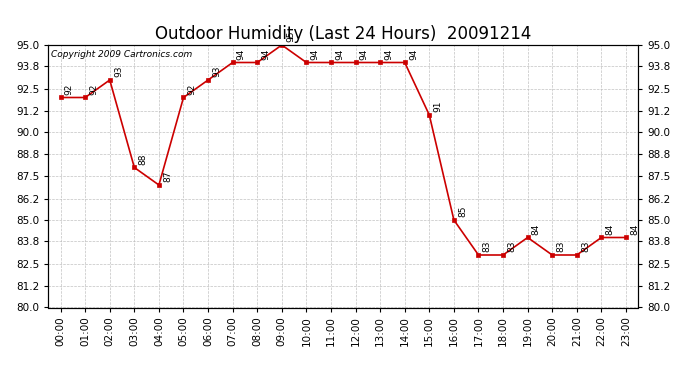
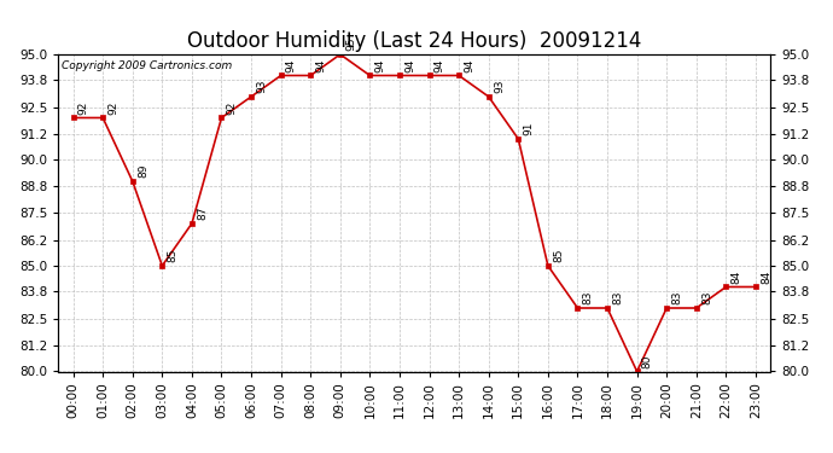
02:00: 93 -> 89
03:00: 88 -> 85
14:00: 94 -> 93
19:00: 84 -> 80
